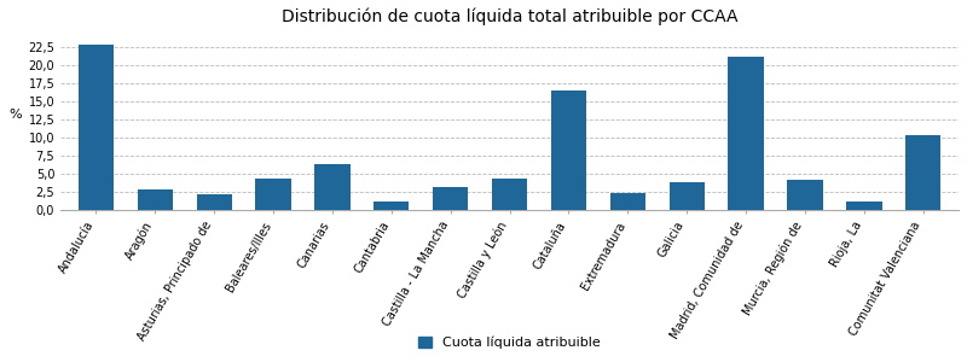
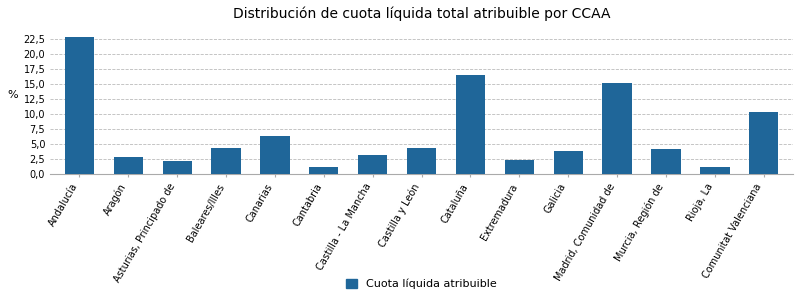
Madrid, Comunidad de: 21,2 -> 15,1
